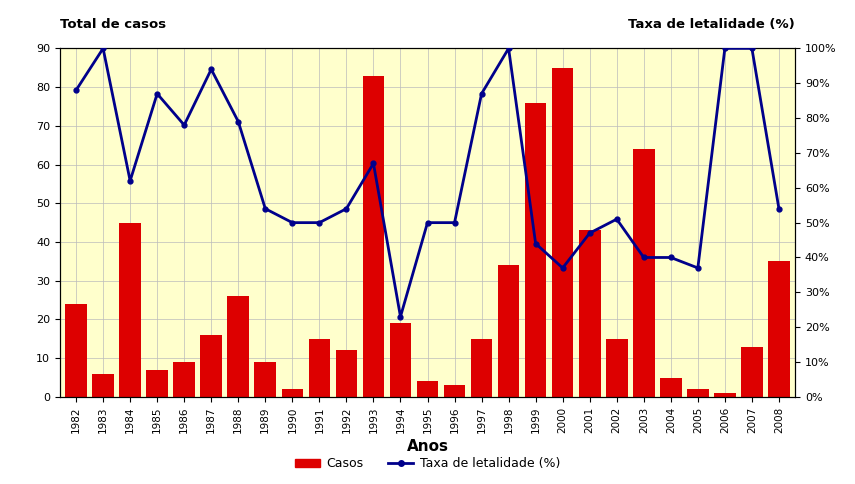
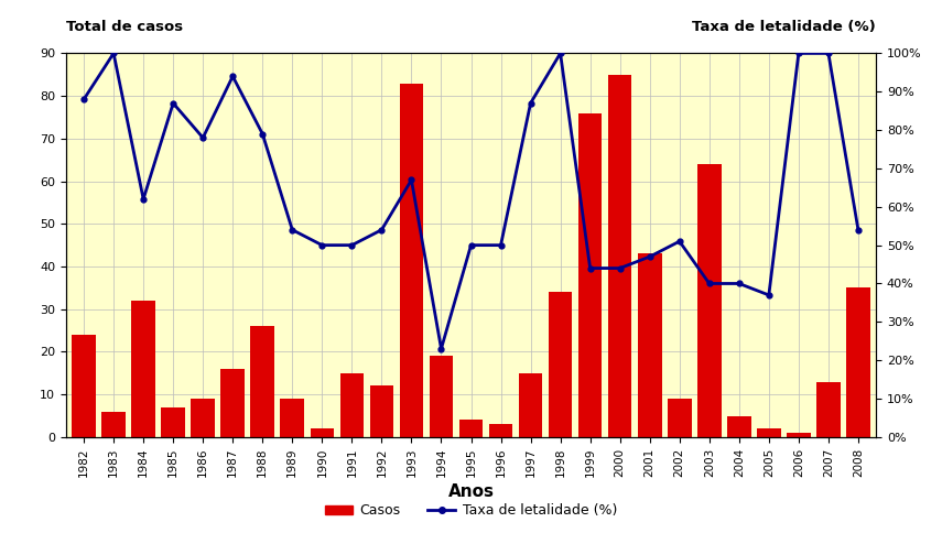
Casos/1984: 45 -> 32
Taxa de letalidade (%)/2000: 37% -> 44%
Casos/2002: 15 -> 9
